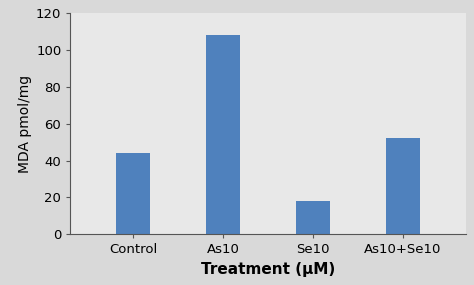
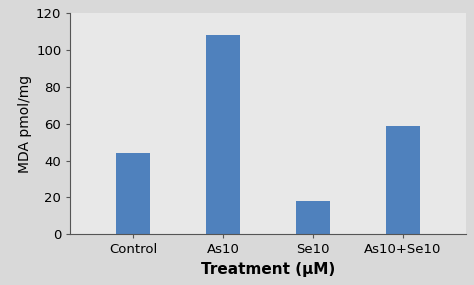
As10+Se10: 52 -> 59
